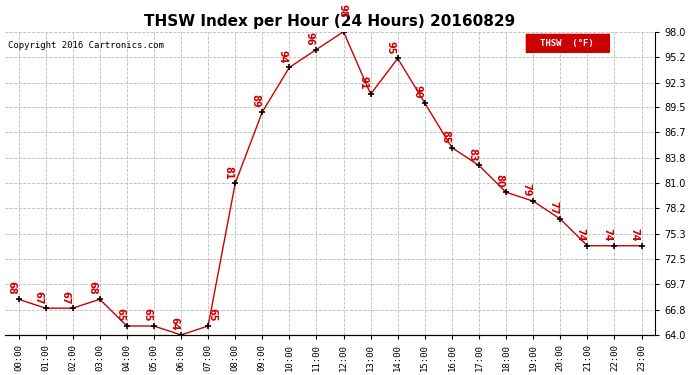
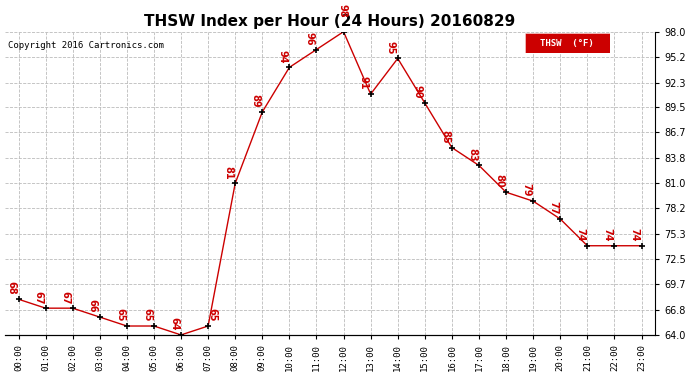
03:00: 68 -> 66
